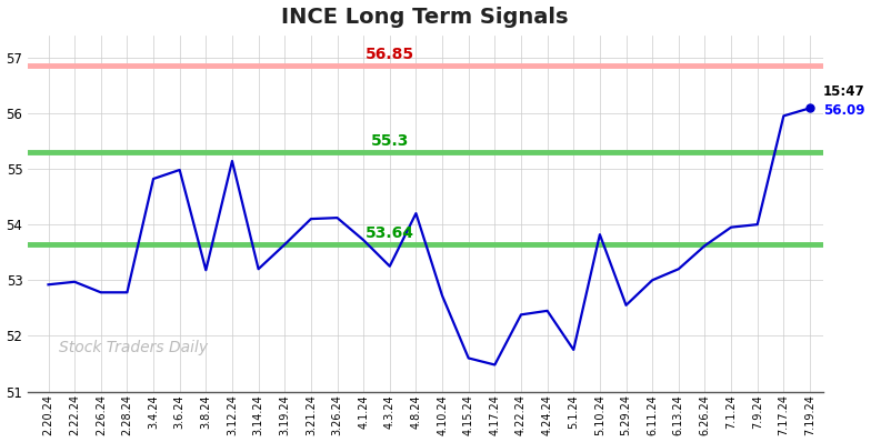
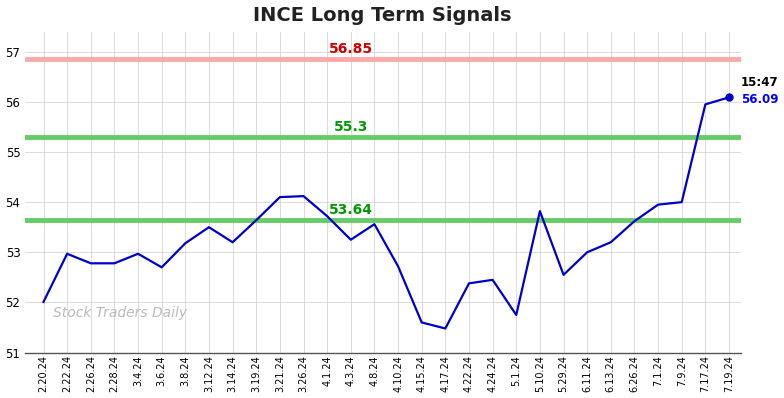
2.20.24: 52.92 -> 52.01
3.4.24: 54.82 -> 52.97
3.6.24: 54.98 -> 52.70
3.12.24: 55.14 -> 53.50
4.8.24: 54.20 -> 53.56
